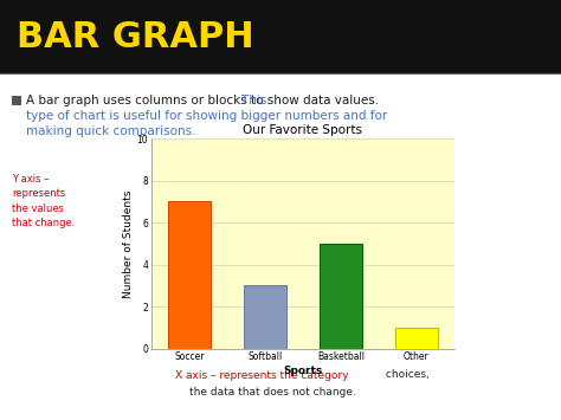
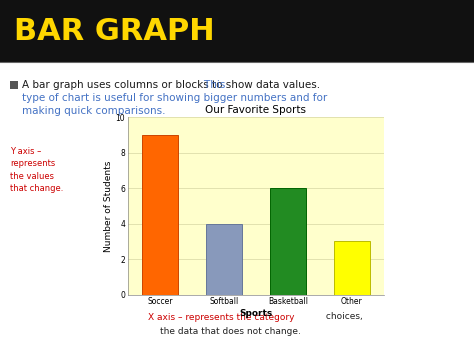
Soccer: 7 -> 9
Softball: 3 -> 4
Basketball: 5 -> 6
Other: 1 -> 3
